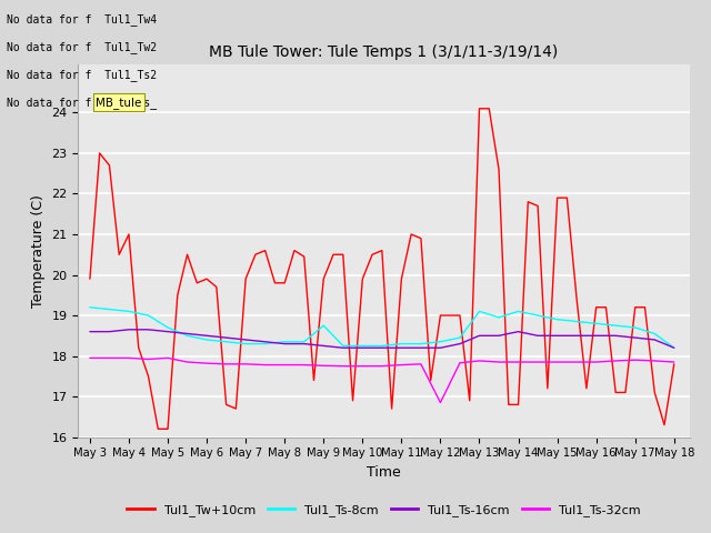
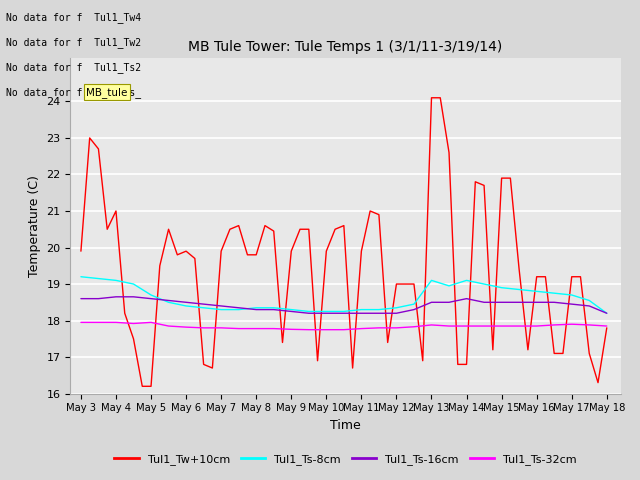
Tul1_Ts-8cm/May 9: 18.75 -> 18.30
Tul1_Ts-32cm/May 12: 16.85 -> 17.80
